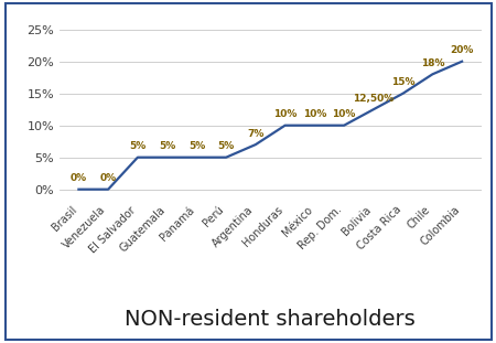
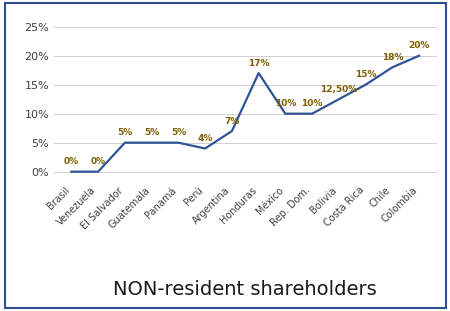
Perú: 5% -> 4%
Honduras: 10% -> 17%
